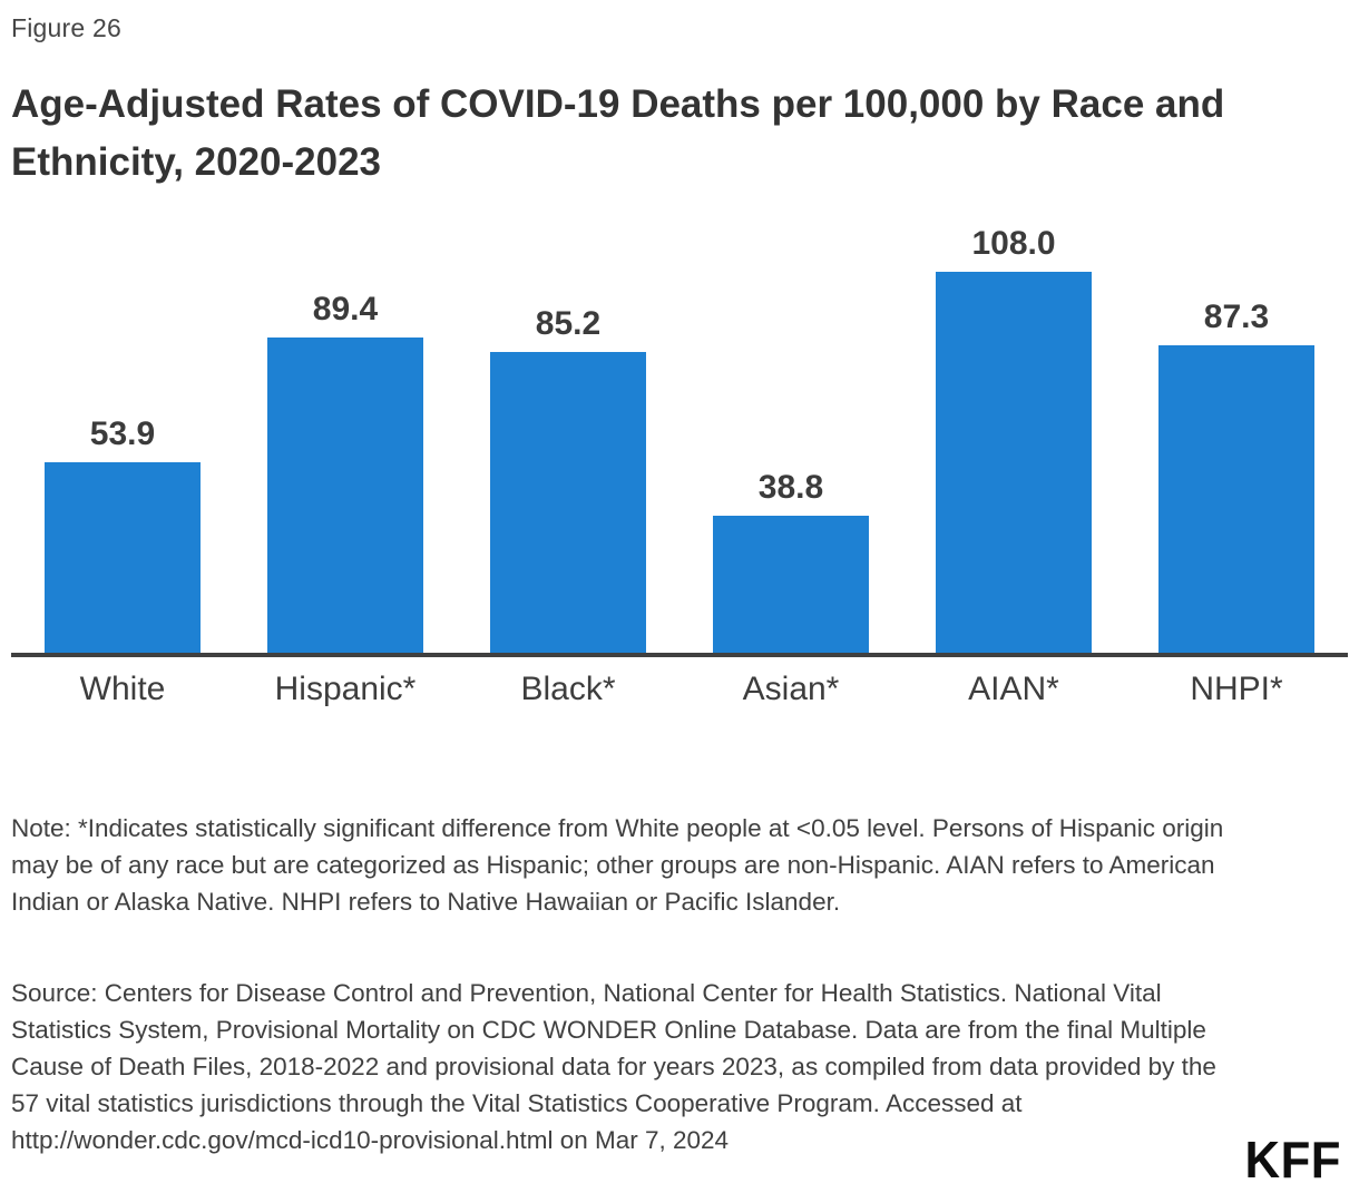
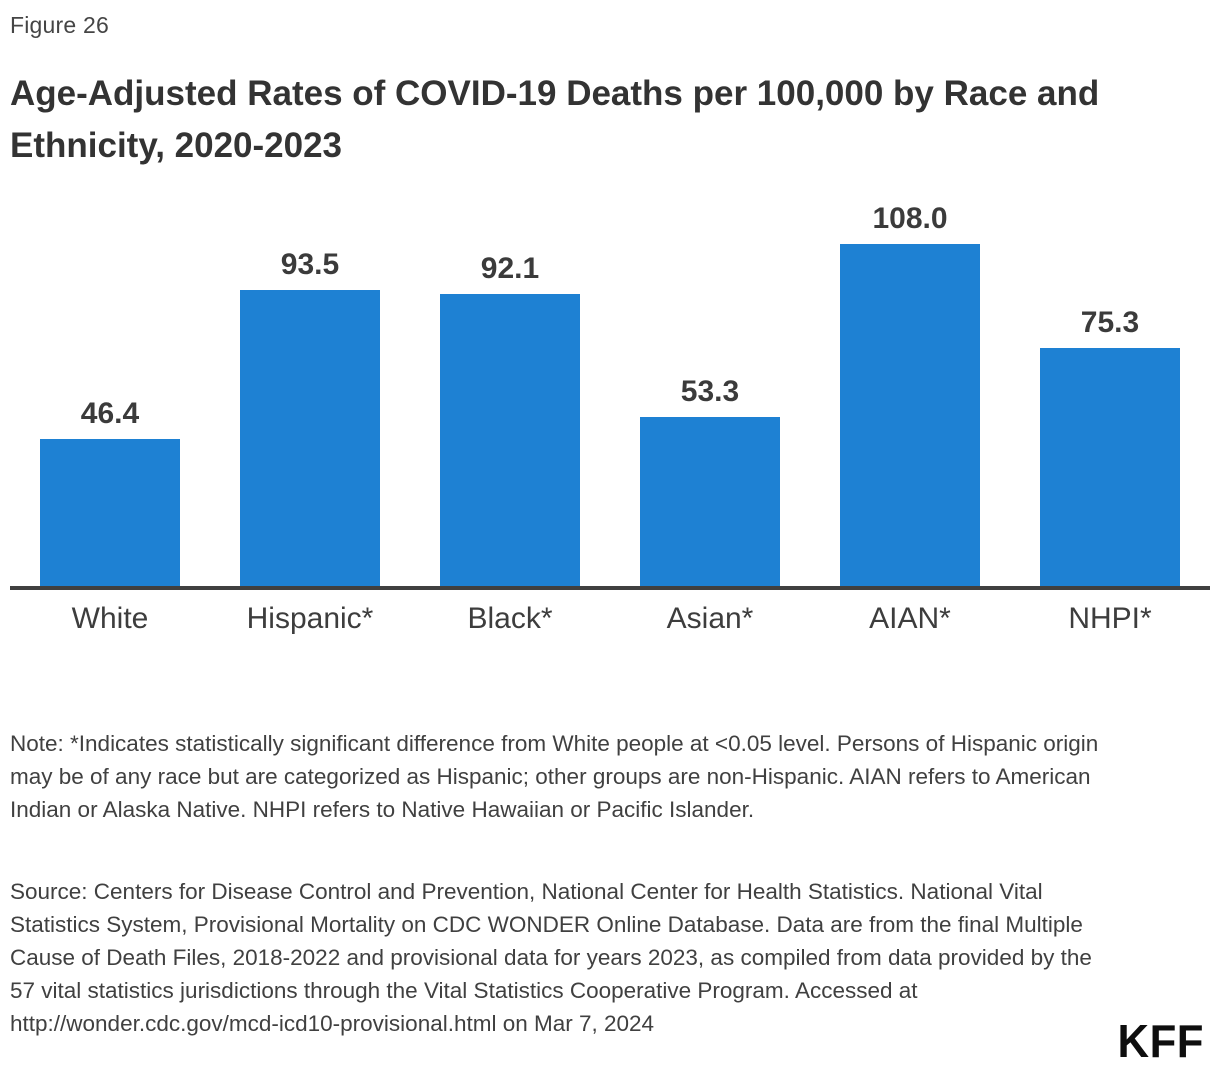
White: 53.9 -> 46.4
Hispanic*: 89.4 -> 93.5
Black*: 85.2 -> 92.1
Asian*: 38.8 -> 53.3
NHPI*: 87.3 -> 75.3
